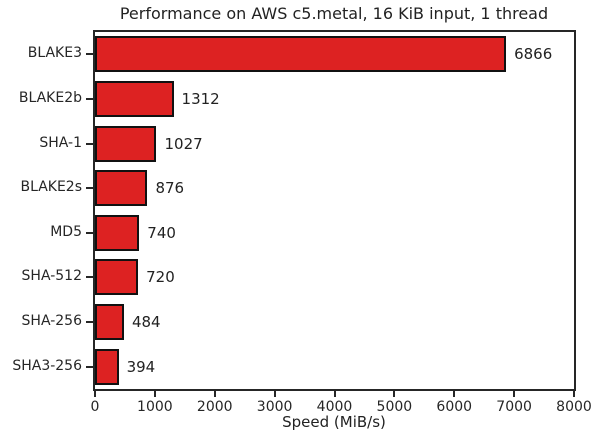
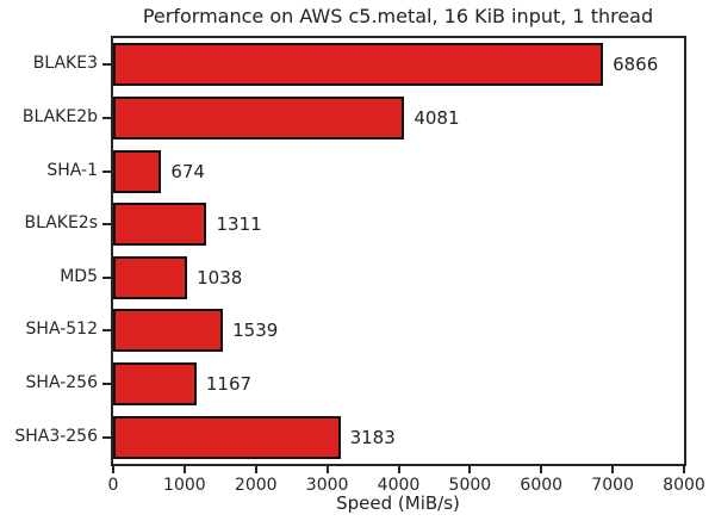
BLAKE2b: 1312 -> 4081
SHA-1: 1027 -> 674
BLAKE2s: 876 -> 1311
MD5: 740 -> 1038
SHA-512: 720 -> 1539
SHA-256: 484 -> 1167
SHA3-256: 394 -> 3183
